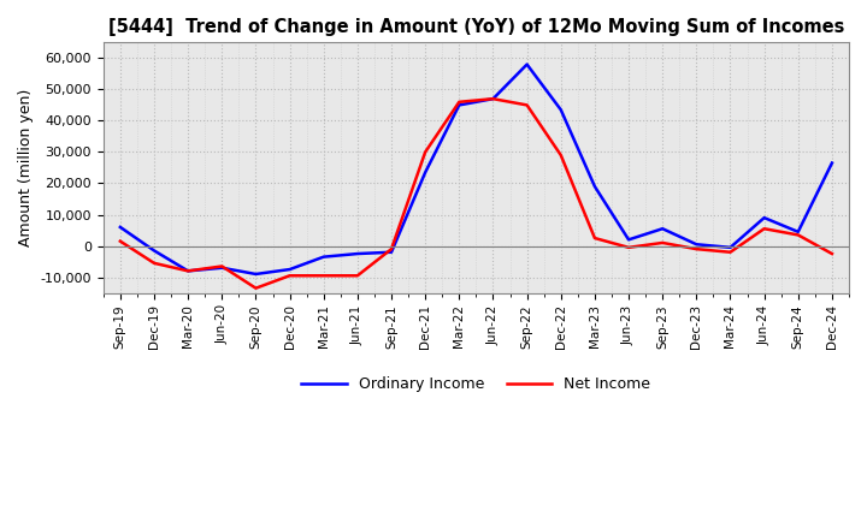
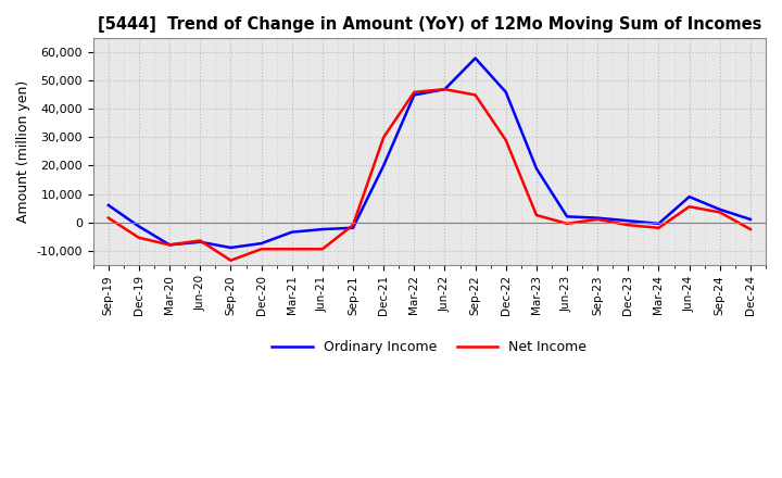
Ordinary Income/Dec-21: 23,500 -> 20,000
Ordinary Income/Dec-22: 43,500 -> 46,000
Ordinary Income/Sep-23: 5,500 -> 1,500
Ordinary Income/Dec-24: 26,500 -> 1,000
